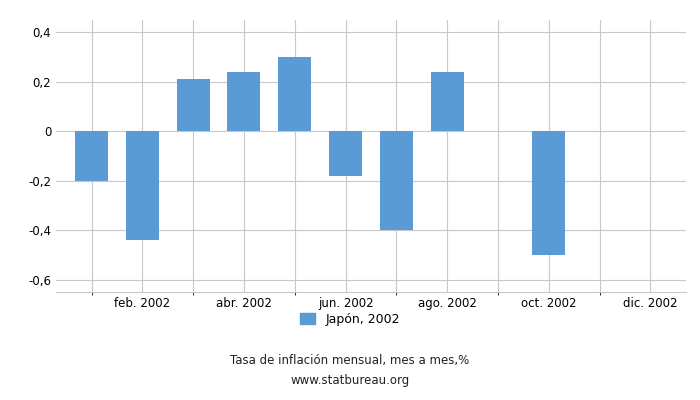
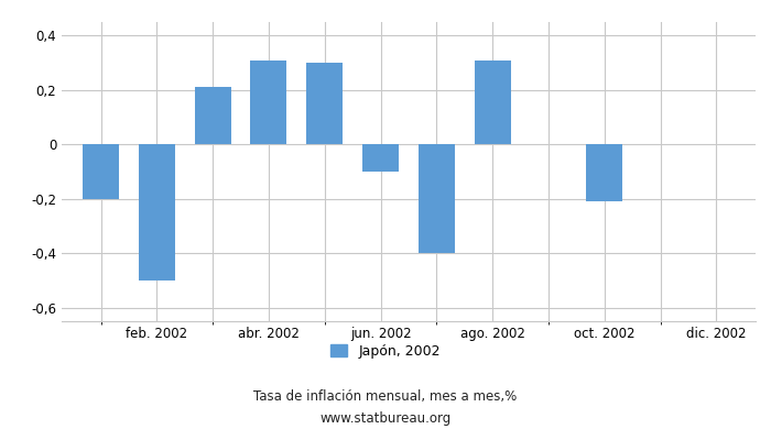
feb. 2002: -0,44 -> -0,50
abr. 2002: 0,24 -> 0,31
jun. 2002: -0,18 -> -0,10
ago. 2002: 0,24 -> 0,31
oct. 2002: -0,50 -> -0,21
